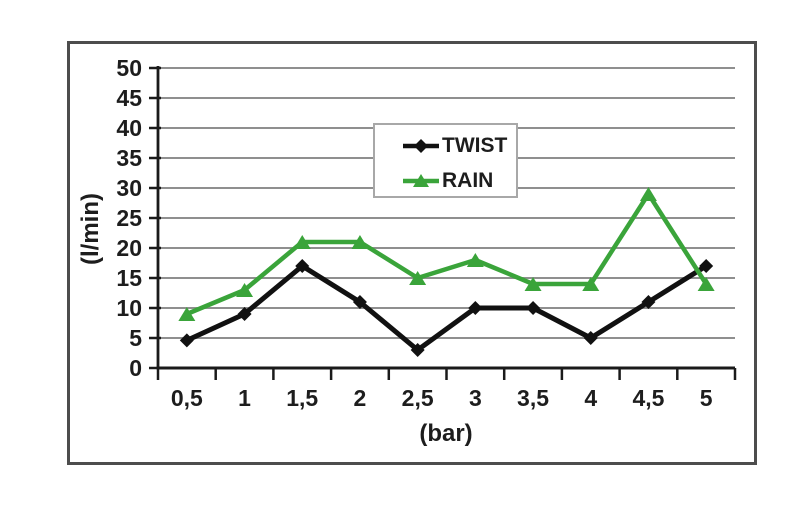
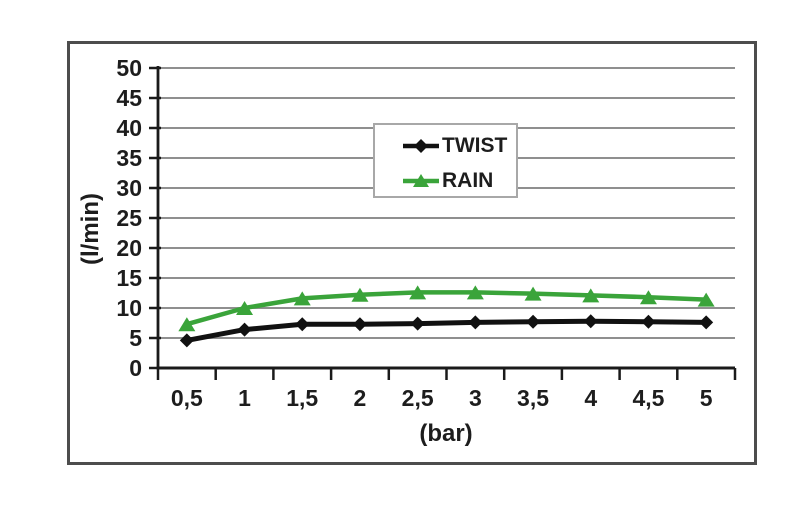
RAIN/0,5: 9 -> 7
TWIST/1: 9 -> 6
RAIN/1: 13 -> 10
TWIST/1,5: 17 -> 7
RAIN/1,5: 21 -> 12
TWIST/2: 11 -> 7
RAIN/2: 21 -> 12
TWIST/2,5: 3 -> 7
RAIN/2,5: 15 -> 13
TWIST/3: 10 -> 8
RAIN/3: 18 -> 13
TWIST/3,5: 10 -> 8
RAIN/3,5: 14 -> 12
TWIST/4: 5 -> 8
RAIN/4: 14 -> 12
TWIST/4,5: 11 -> 8
RAIN/4,5: 29 -> 12
TWIST/5: 17 -> 8
RAIN/5: 14 -> 11
